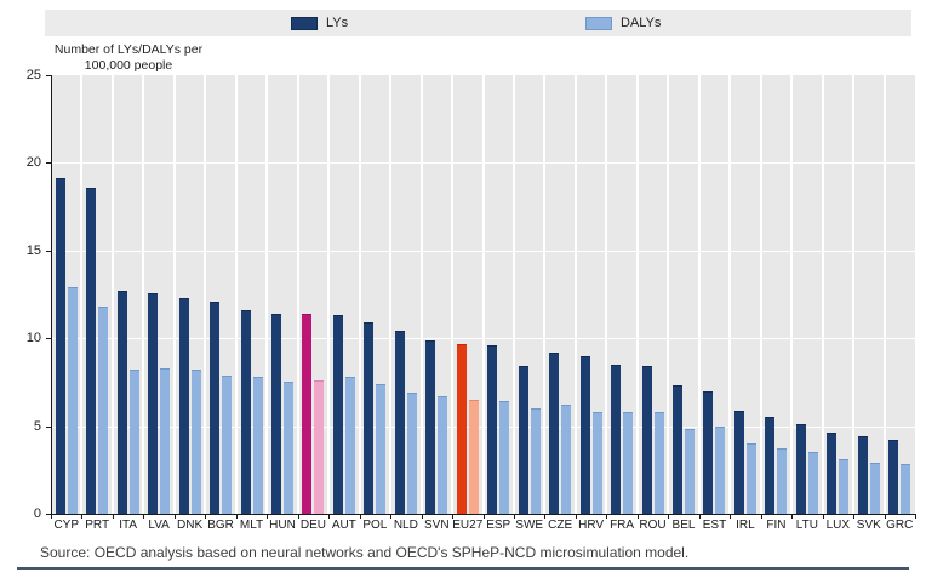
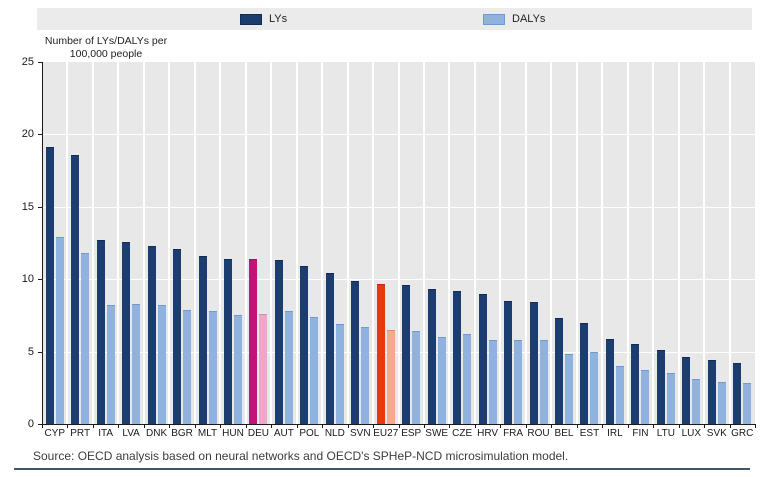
LYs/SWE: 8.4 -> 9.3
